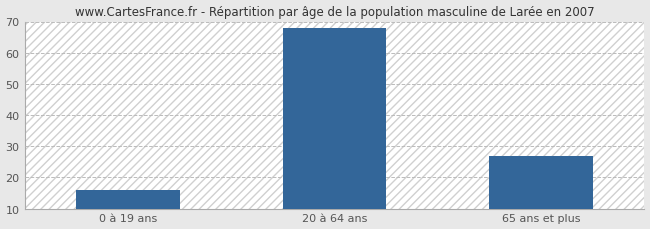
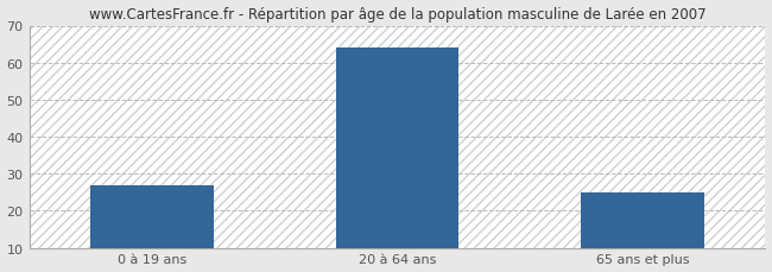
0 à 19 ans: 16 -> 27
20 à 64 ans: 68 -> 64
65 ans et plus: 27 -> 25
